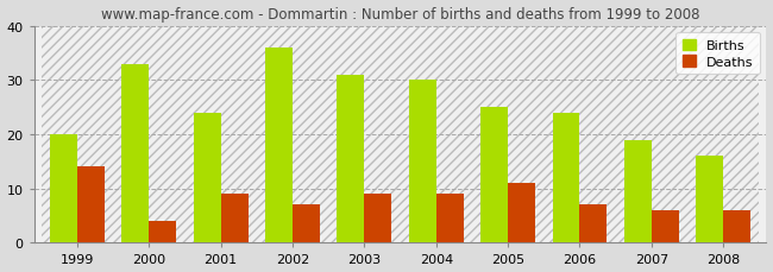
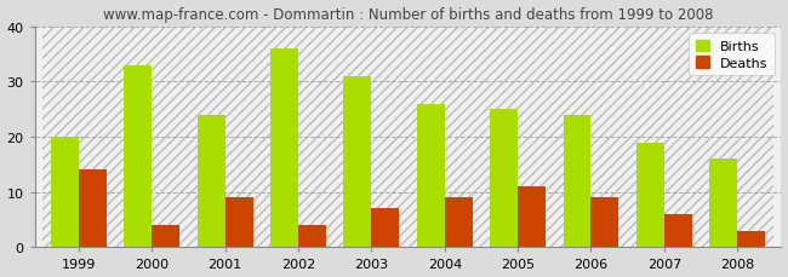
Deaths/2002: 7 -> 4
Deaths/2003: 9 -> 7
Births/2004: 30 -> 26
Deaths/2006: 7 -> 9
Deaths/2008: 6 -> 3
